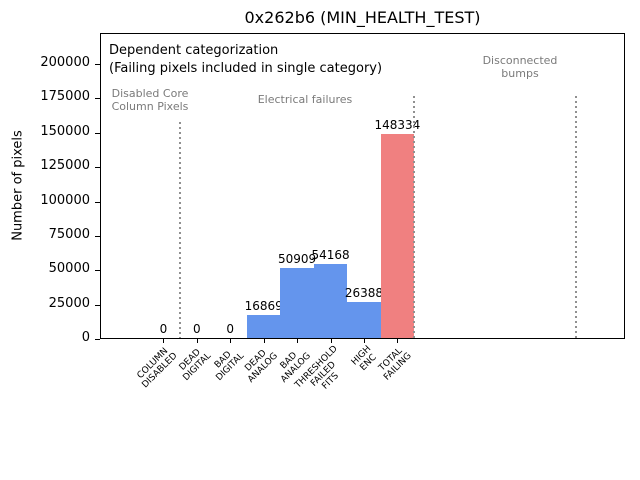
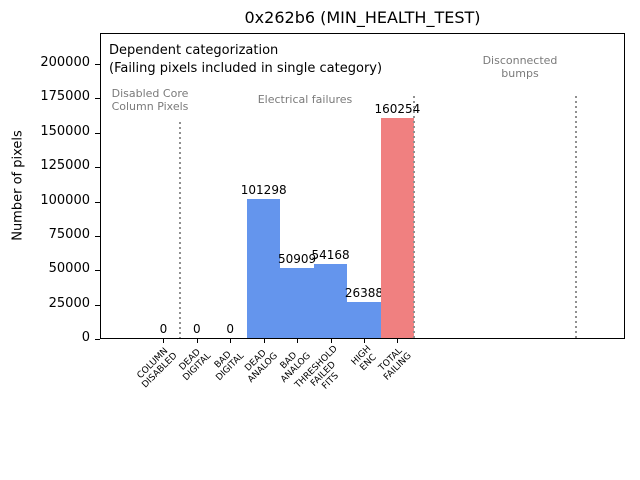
DEAD ANALOG: 16869 -> 101298
TOTAL FAILING: 148334 -> 160254
